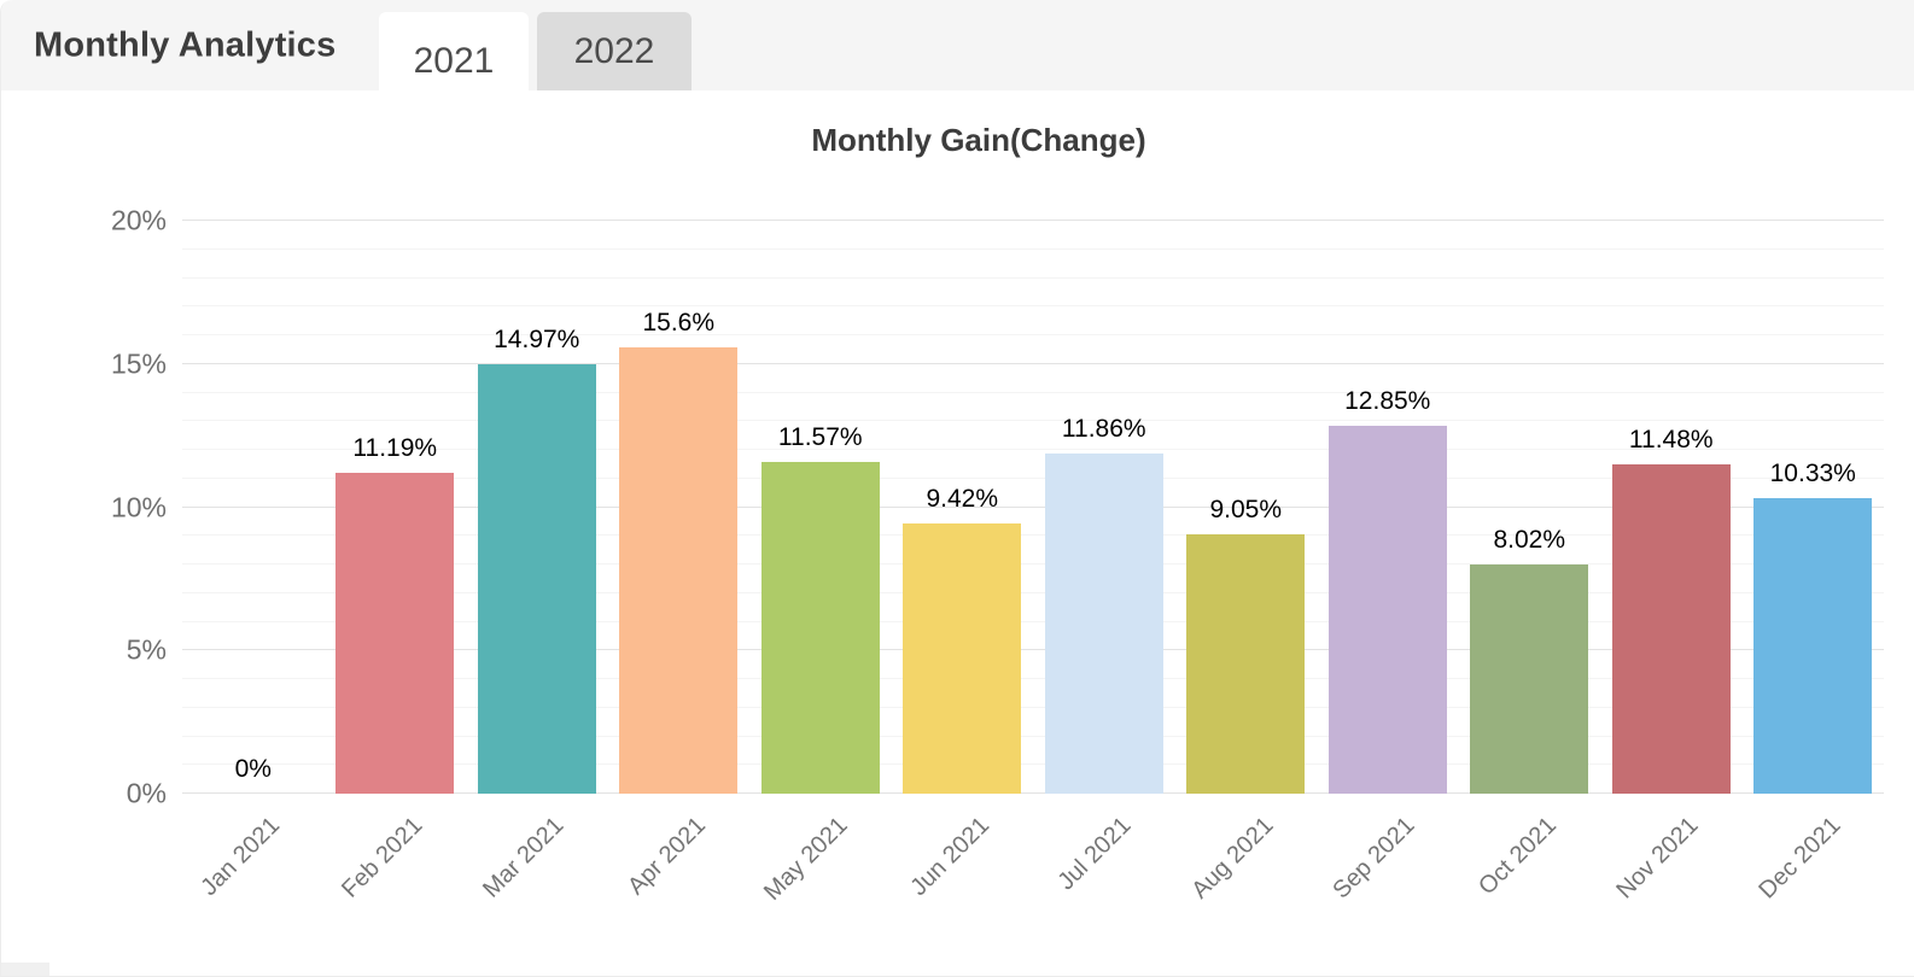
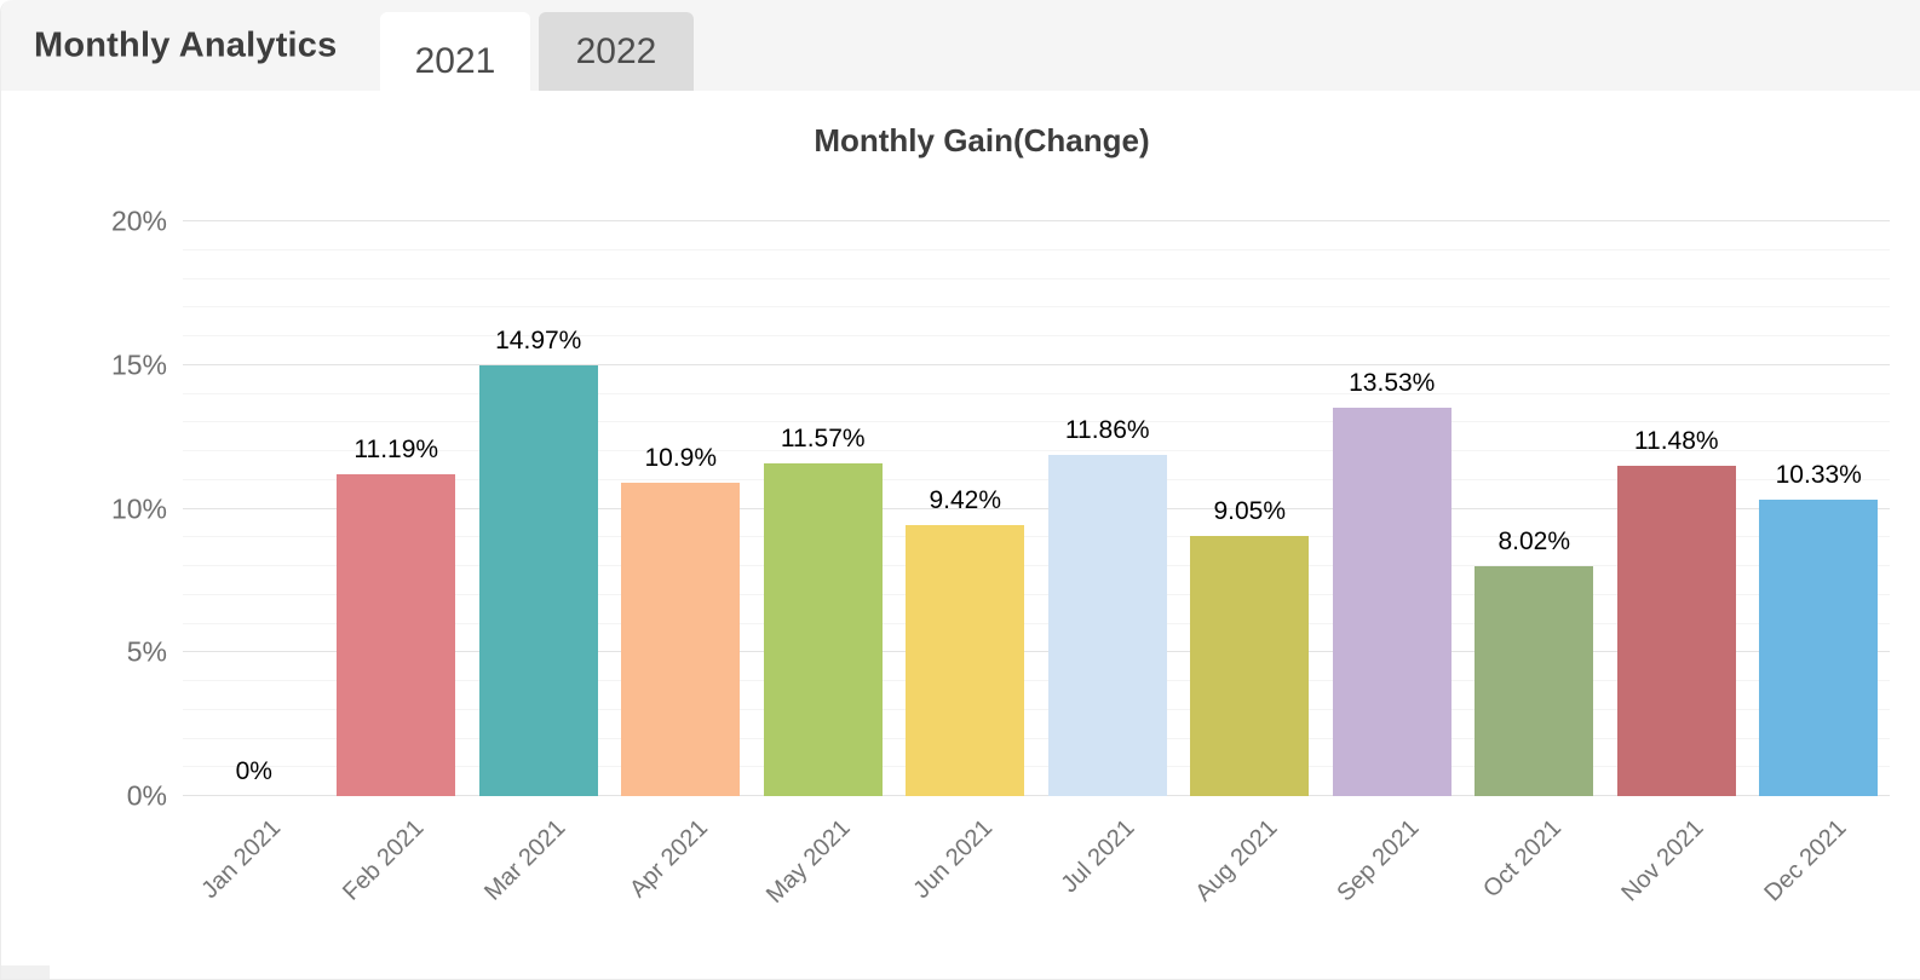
Apr 2021: 15.6% -> 10.9%
Sep 2021: 12.85% -> 13.53%
